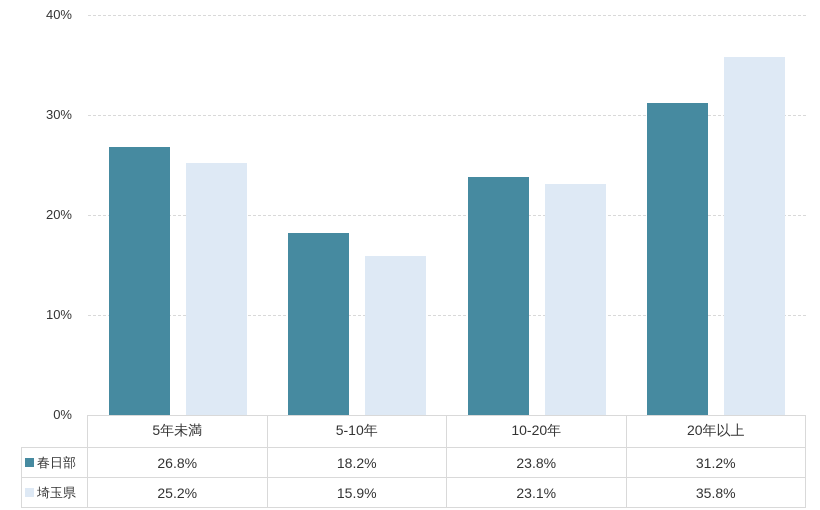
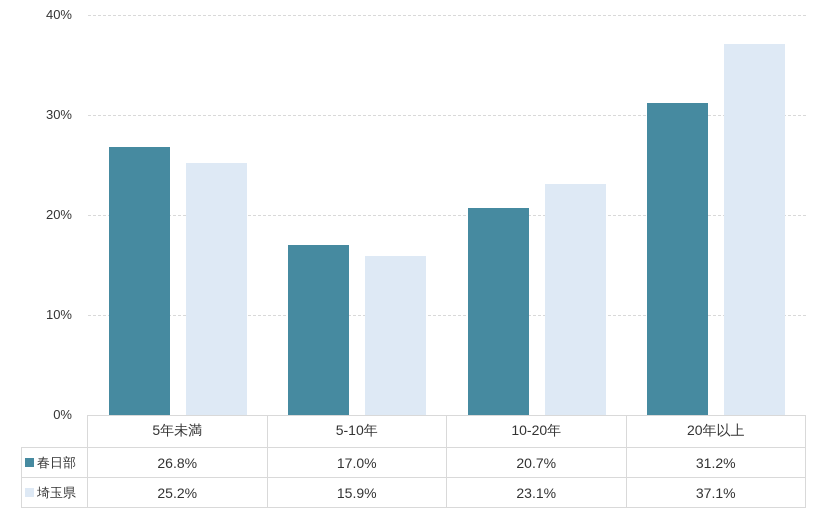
春日部/5-10年: 18.2% -> 17.0%
春日部/10-20年: 23.8% -> 20.7%
埼玉県/20年以上: 35.8% -> 37.1%
